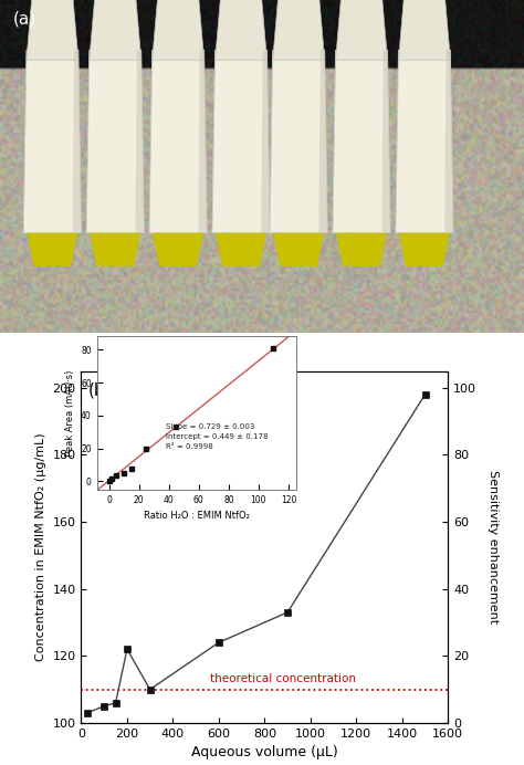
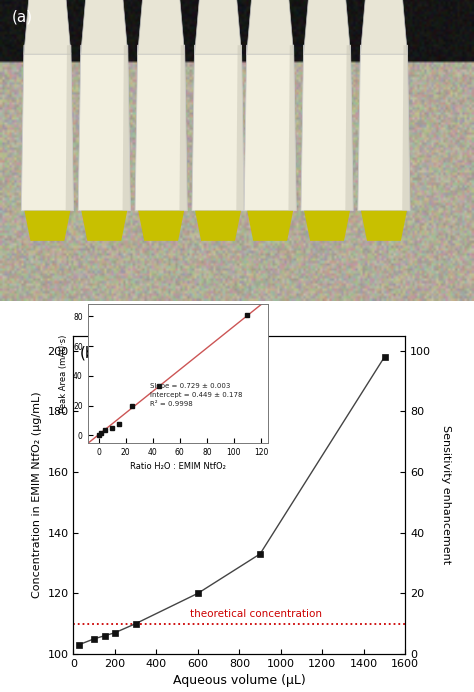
200: 122 -> 107
600: 124 -> 120
